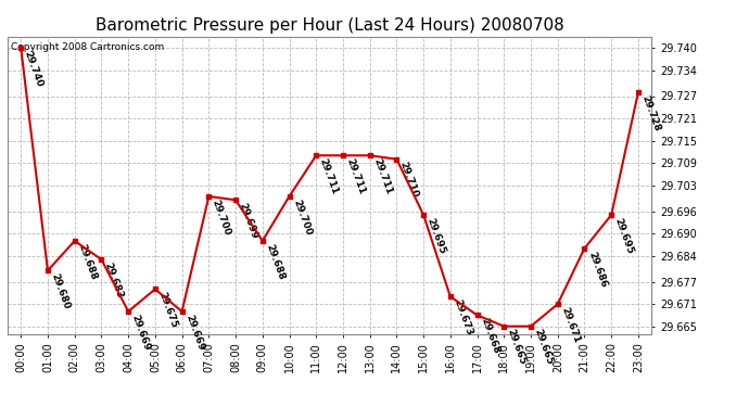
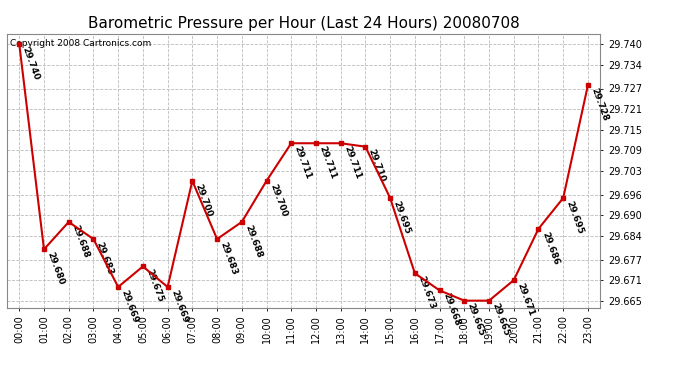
08:00: 29.699 -> 29.683
